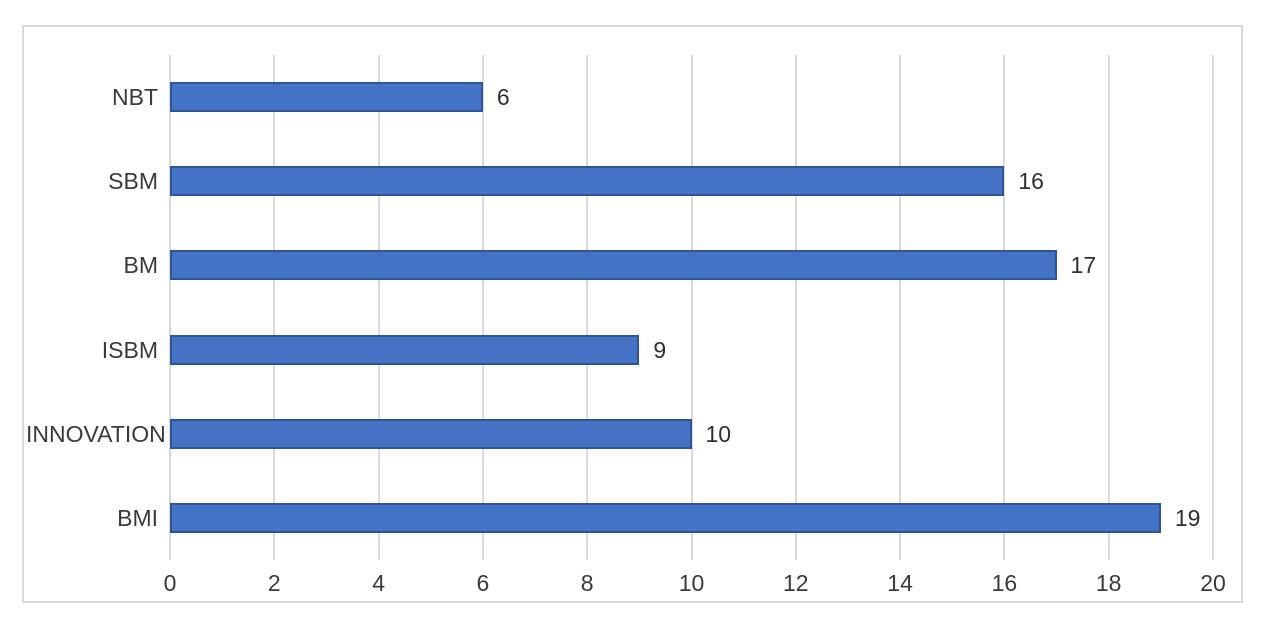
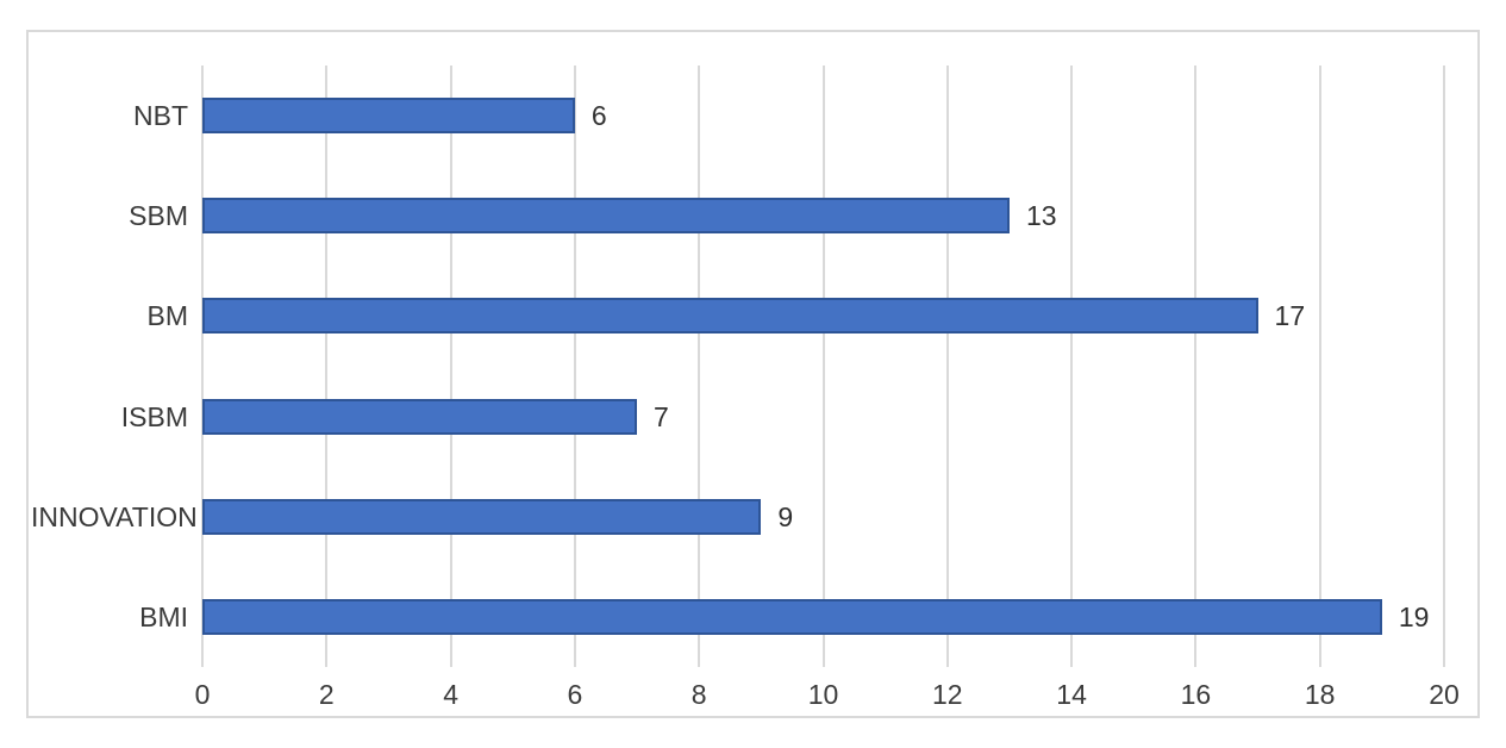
SBM: 16 -> 13
ISBM: 9 -> 7
INNOVATION: 10 -> 9
